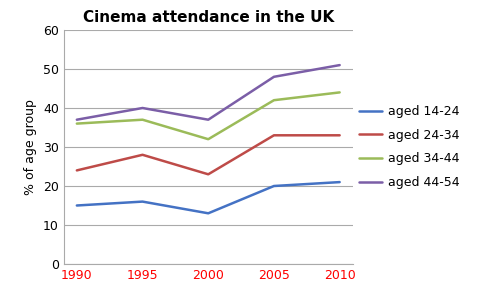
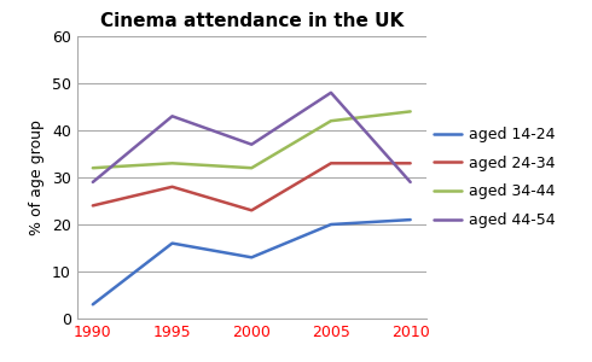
aged 14-24/1990: 15 -> 3
aged 34-44/1990: 36 -> 32
aged 44-54/1990: 37 -> 29
aged 34-44/1995: 37 -> 33
aged 44-54/1995: 40 -> 43
aged 44-54/2010: 51 -> 29
